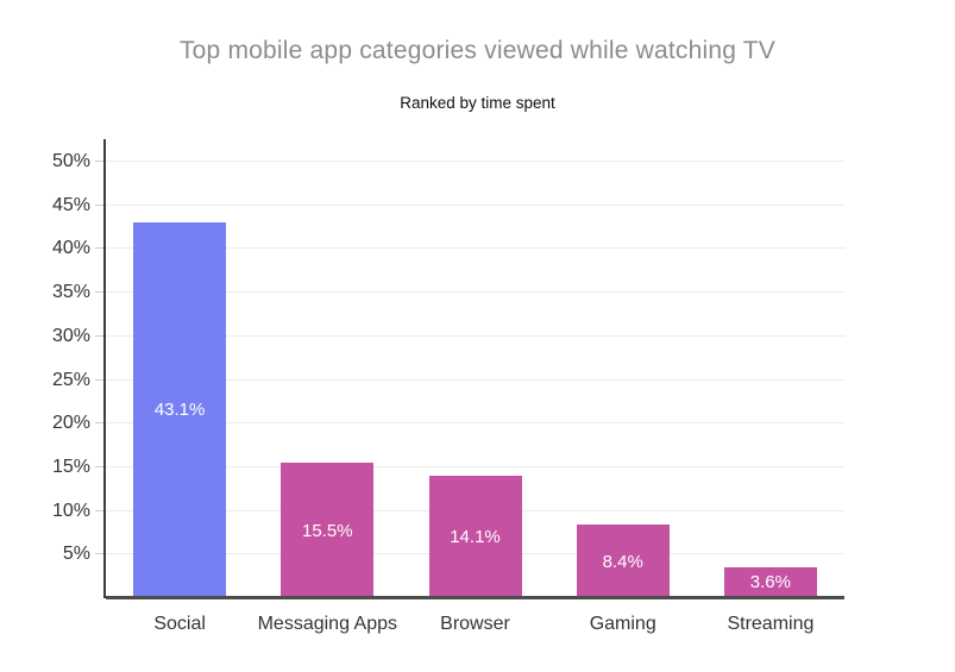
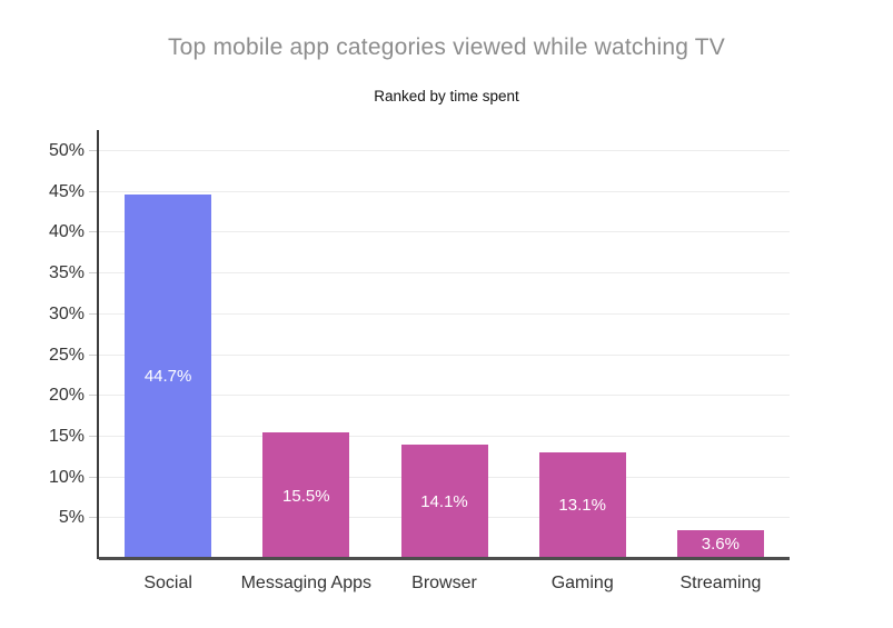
Social: 43.1% -> 44.7%
Gaming: 8.4% -> 13.1%
